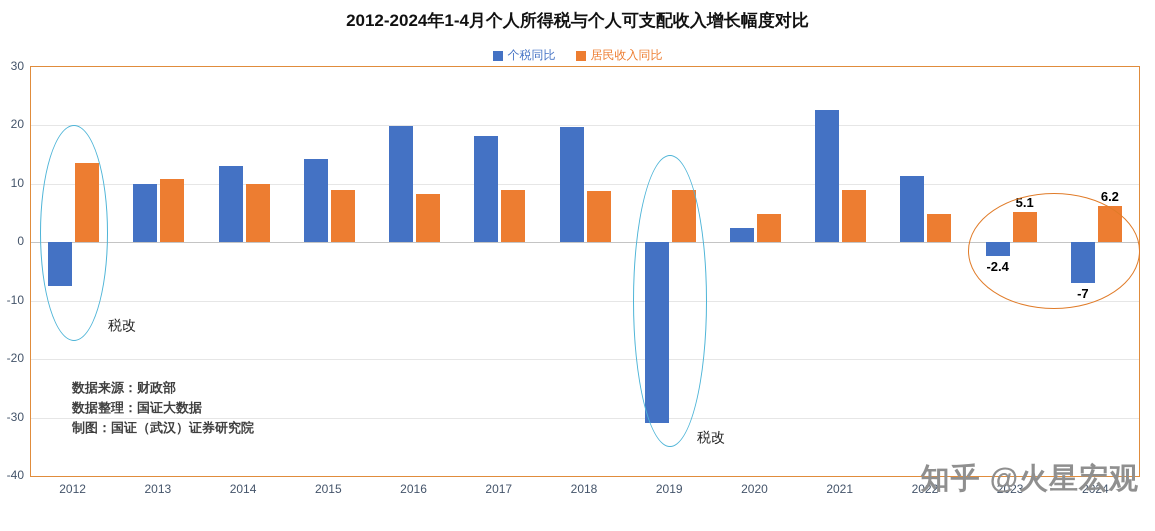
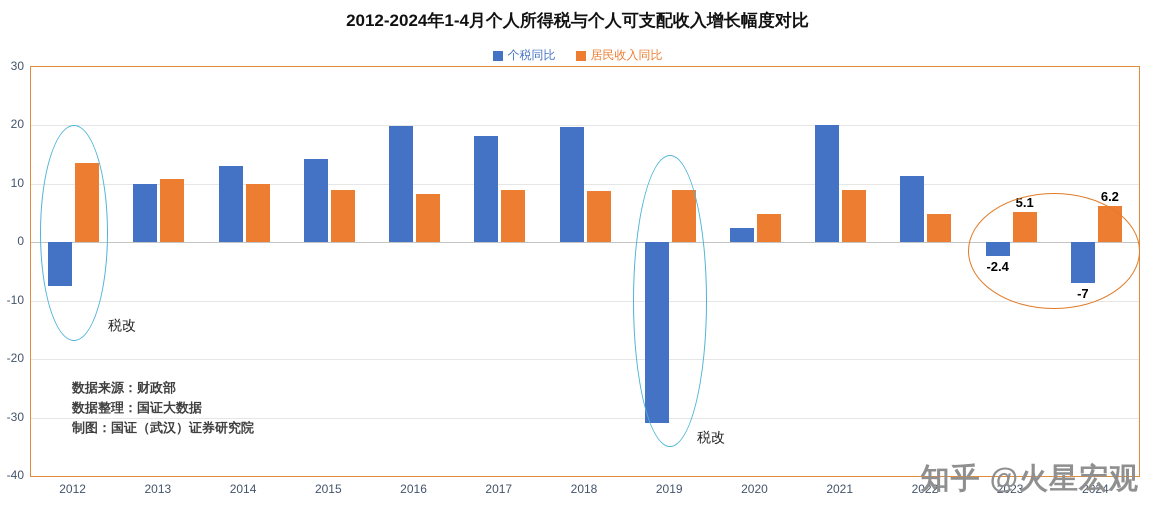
个税同比/2021: 23 -> 20
